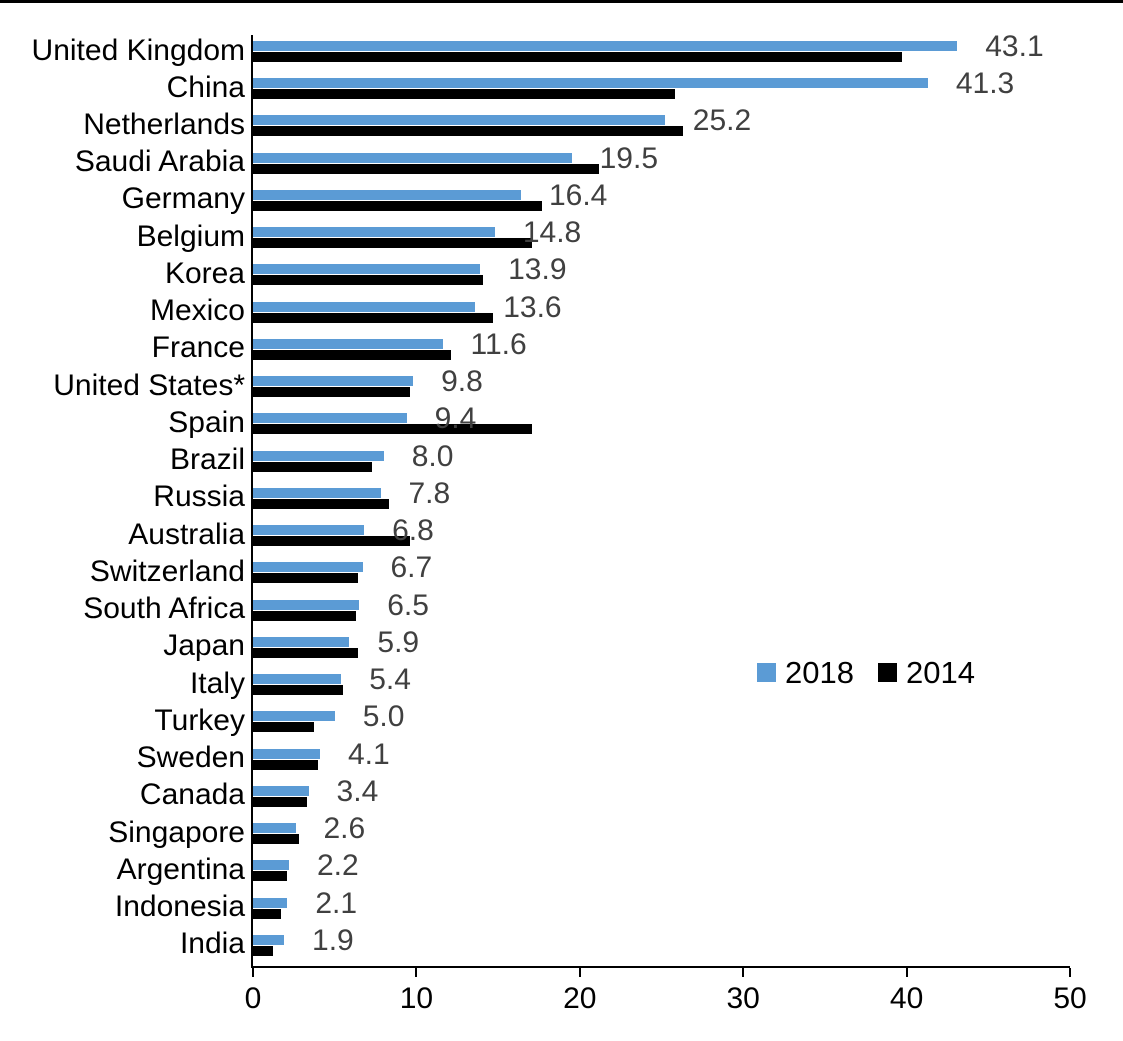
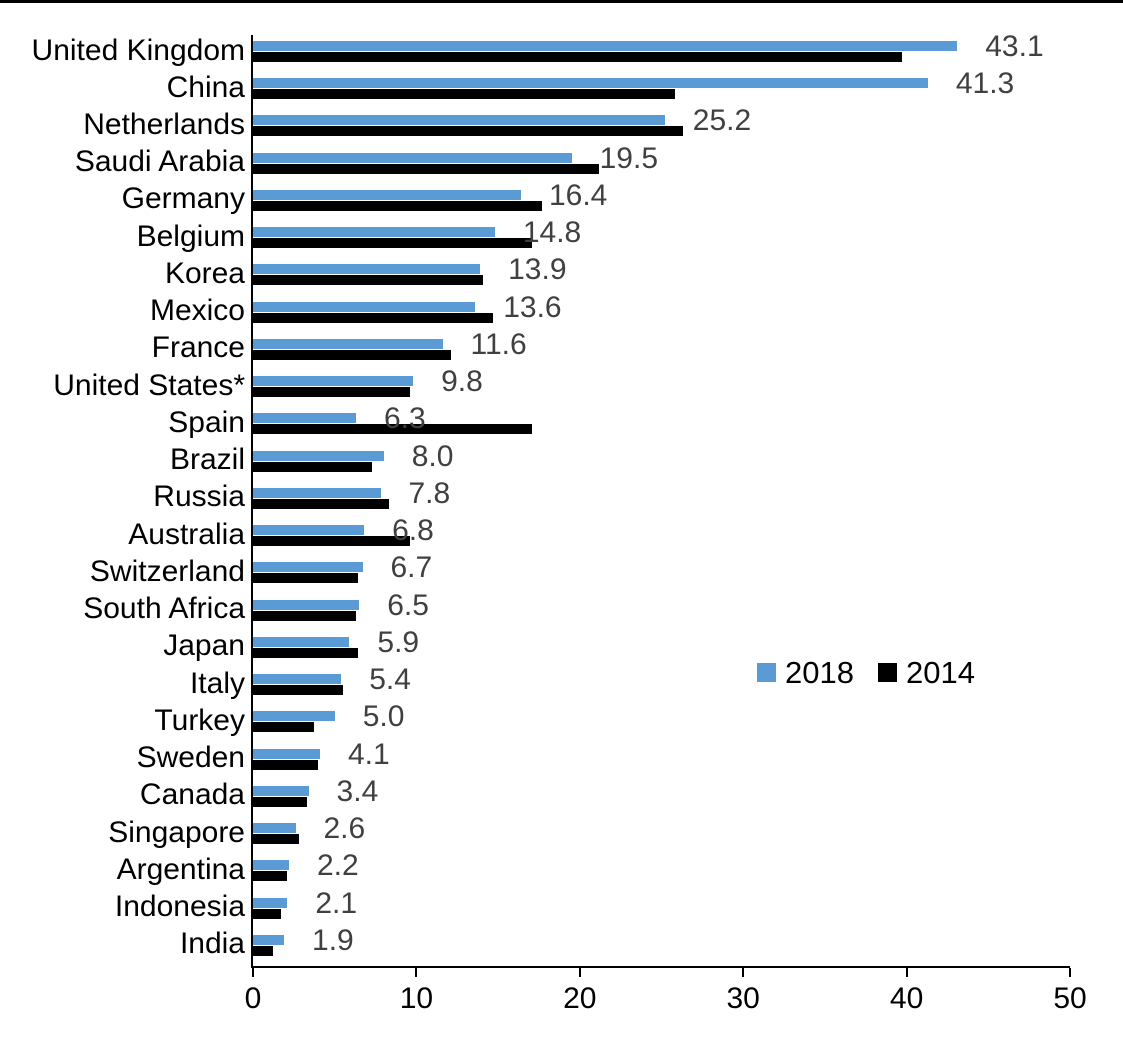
2018/Spain: 9.4 -> 6.3
